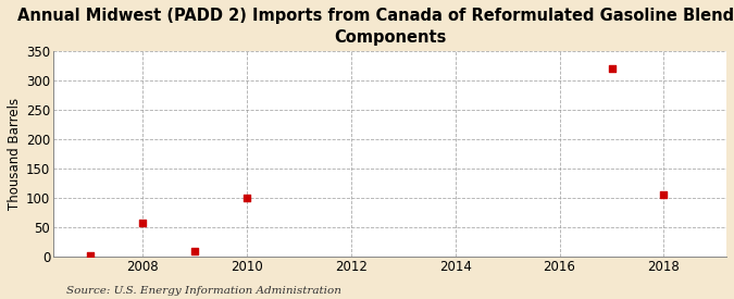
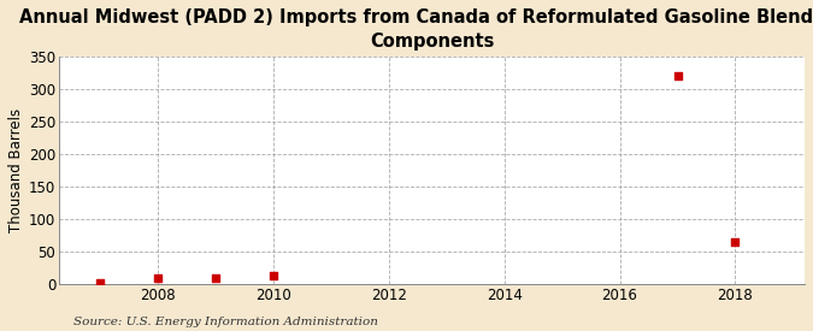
2008: 58 -> 8
2010: 100 -> 12
2018: 106 -> 65
